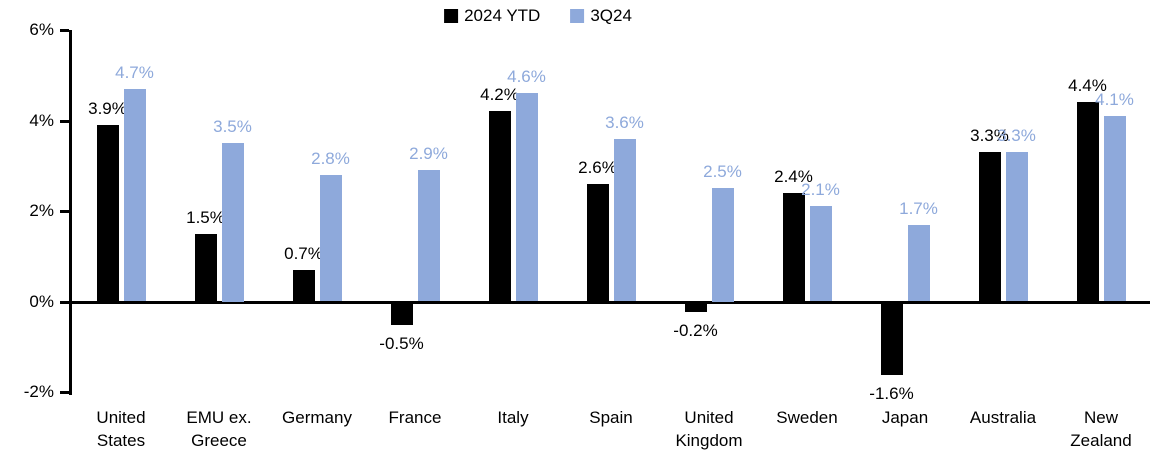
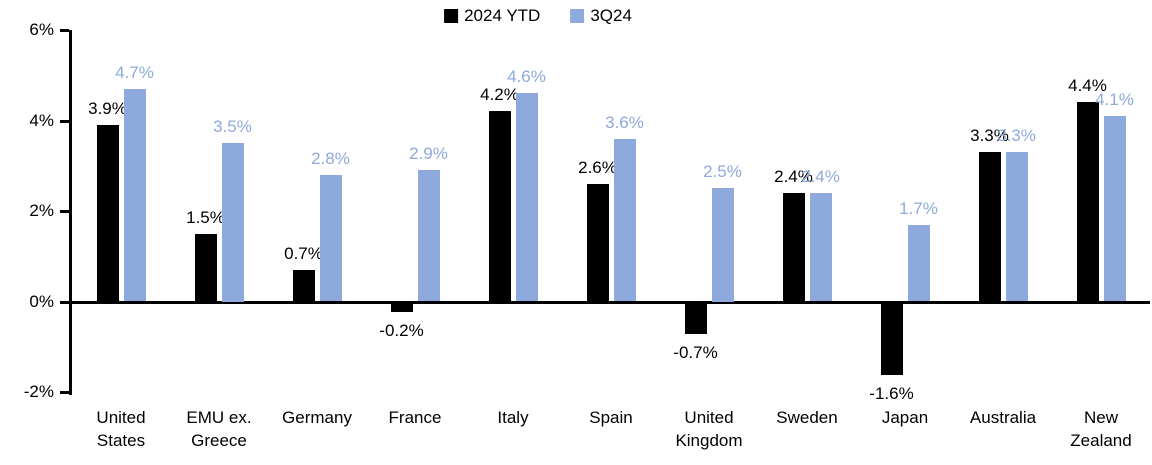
2024 YTD/France: -0.5% -> -0.2%
2024 YTD/United Kingdom: -0.2% -> -0.7%
3Q24/Sweden: 2.1% -> 2.4%
